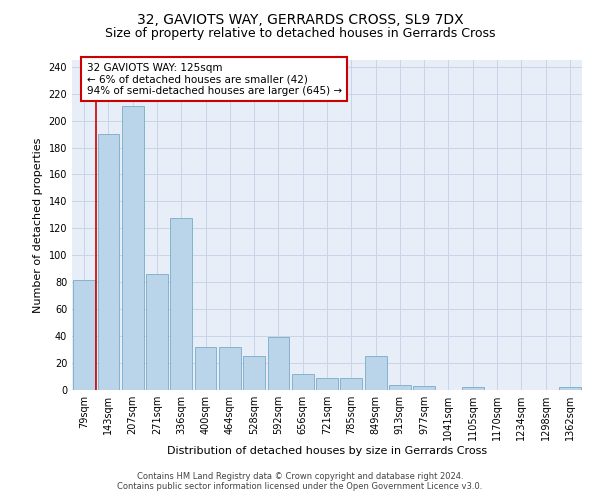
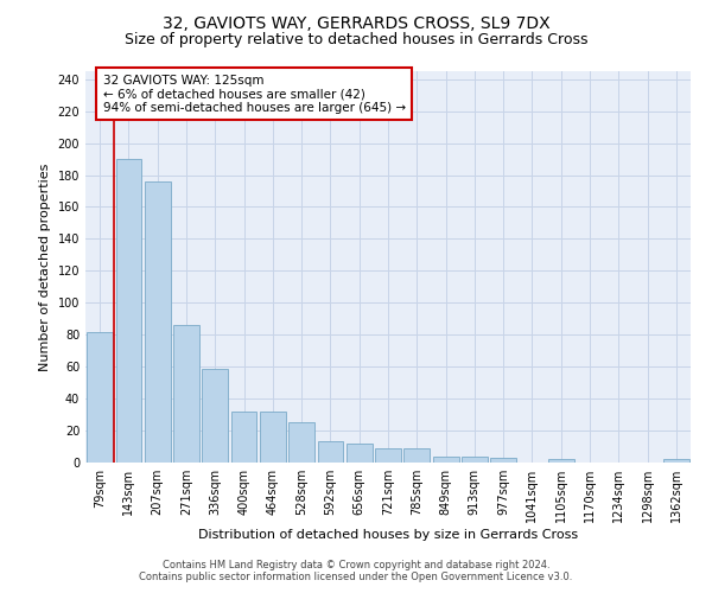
207sqm: 211 -> 176
336sqm: 128 -> 59
592sqm: 39 -> 13
849sqm: 25 -> 4
